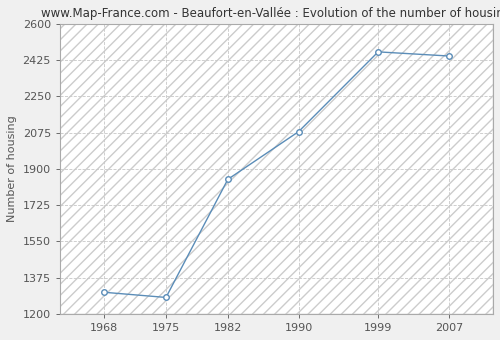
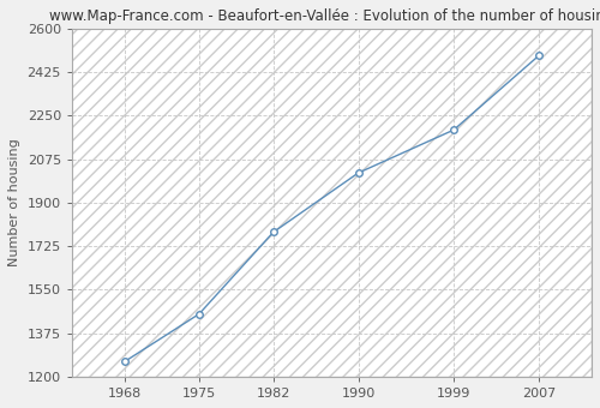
1968: 1305 -> 1262
1975: 1280 -> 1453
1982: 1850 -> 1782
1990: 2080 -> 2020
1999: 2465 -> 2193
2007: 2445 -> 2491
